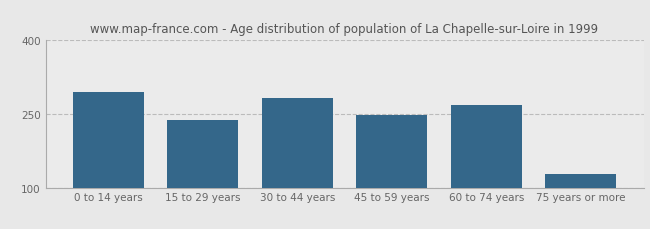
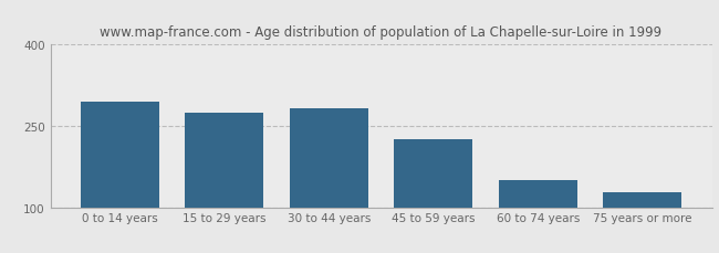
15 to 29 years: 238 -> 275
45 to 59 years: 248 -> 225
60 to 74 years: 268 -> 150
